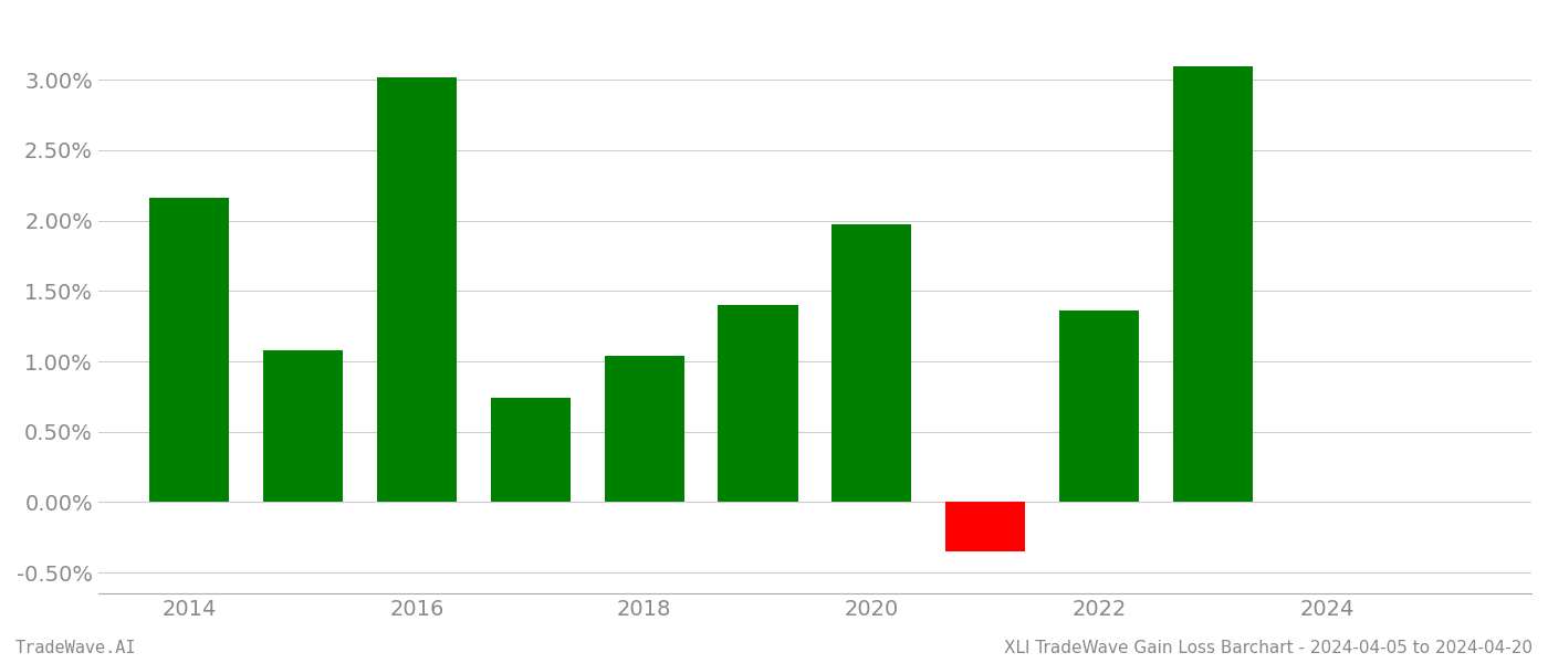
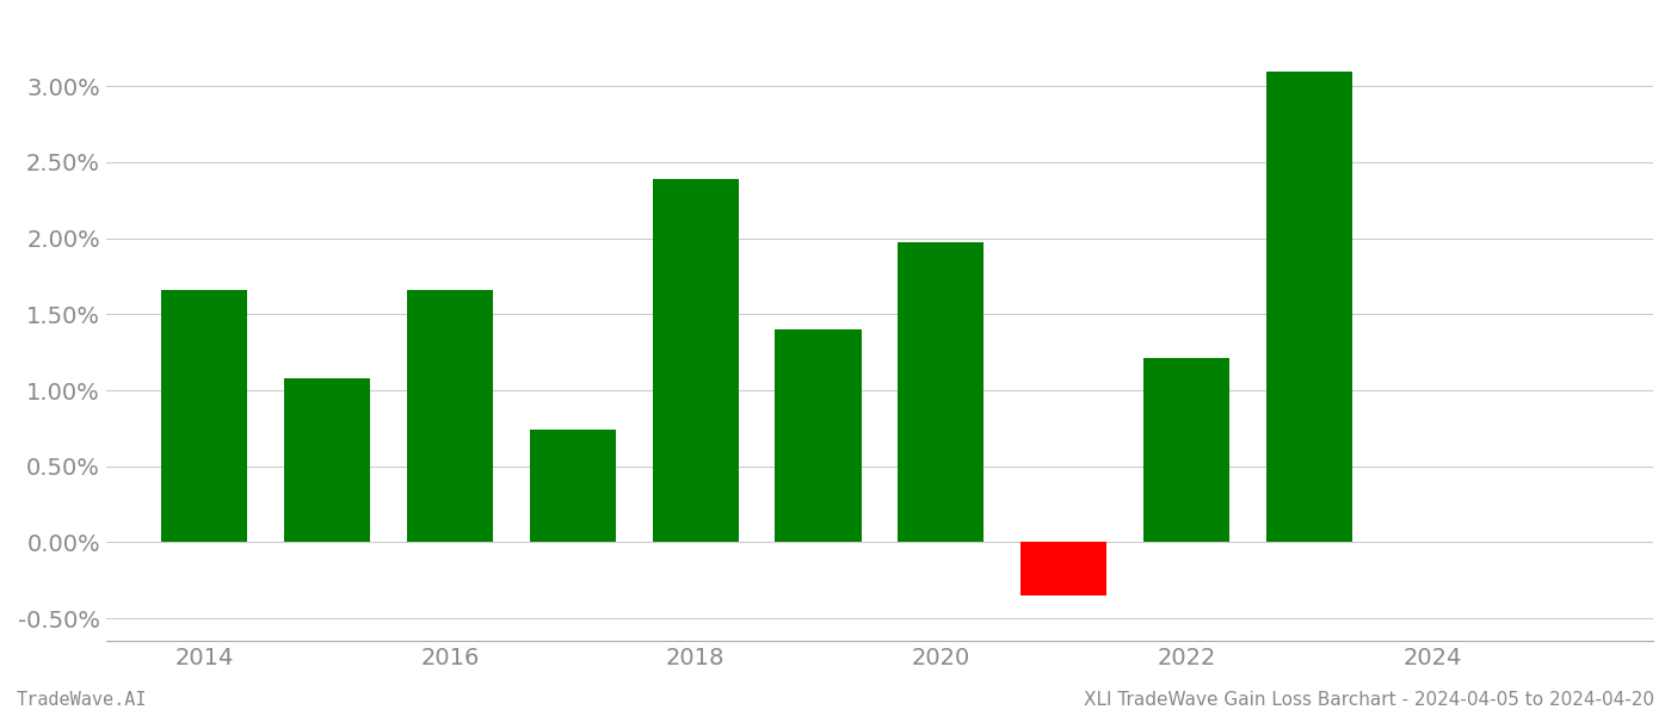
2014: 2.16% -> 1.66%
2016: 3.02% -> 1.66%
2018: 1.04% -> 2.39%
2022: 1.36% -> 1.21%
